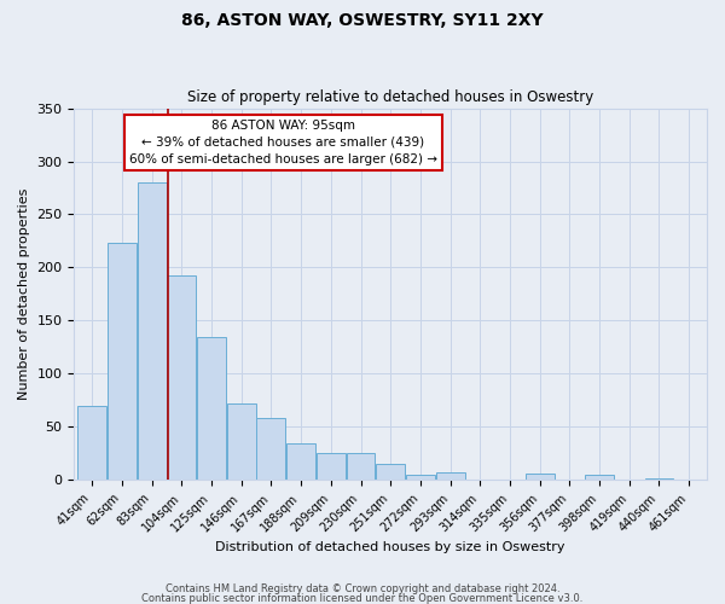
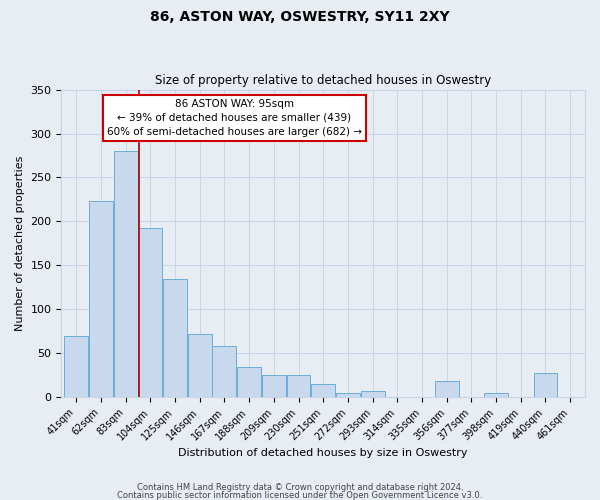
356sqm: 6 -> 18
440sqm: 1 -> 28
